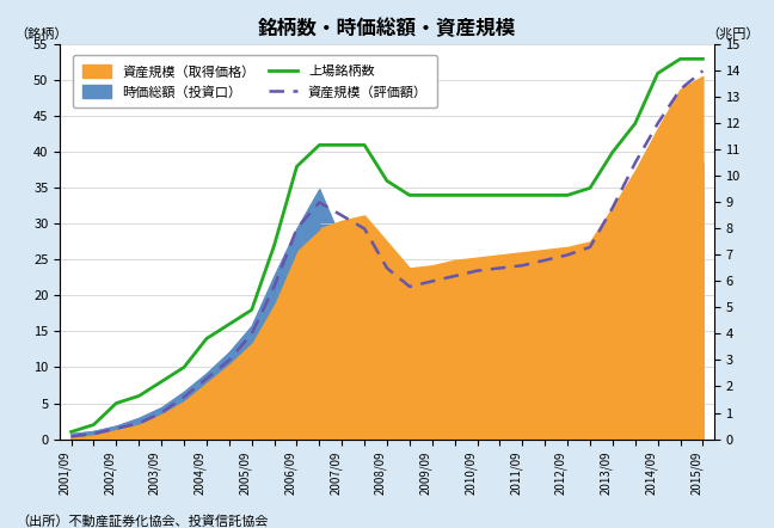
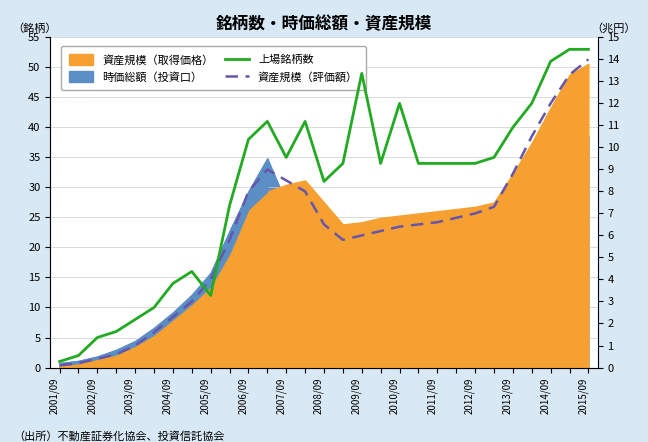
上場銘柄数/2005/09: 18 -> 12
上場銘柄数/2007/09: 41 -> 35
上場銘柄数/2008/09: 36 -> 31
上場銘柄数/2009/09: 34 -> 49
上場銘柄数/2010/09: 34 -> 44
